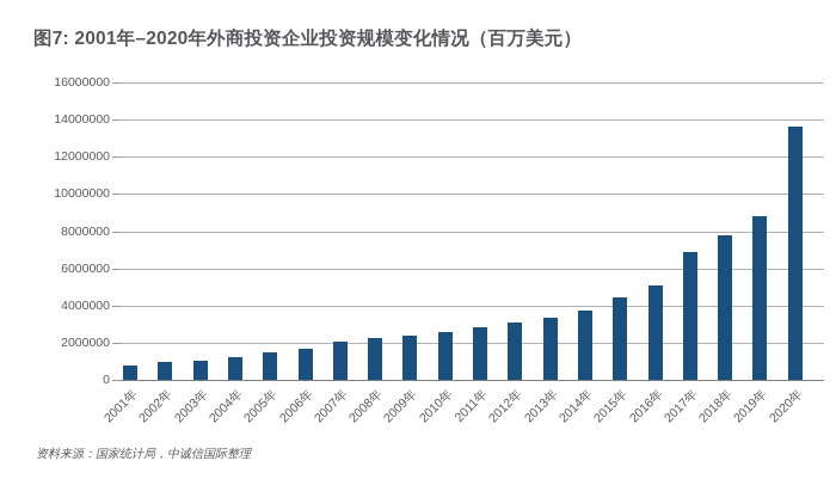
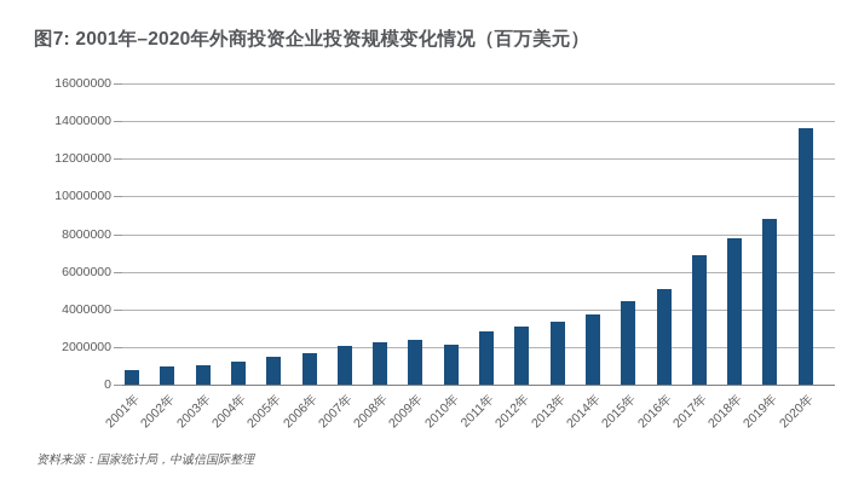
2010年: 2600000 -> 2100000
